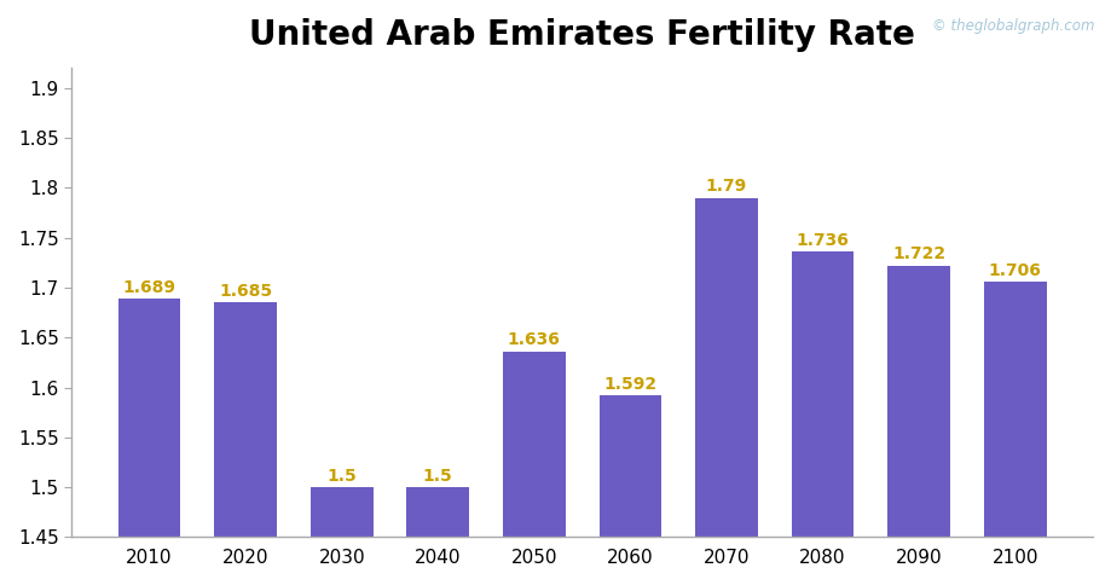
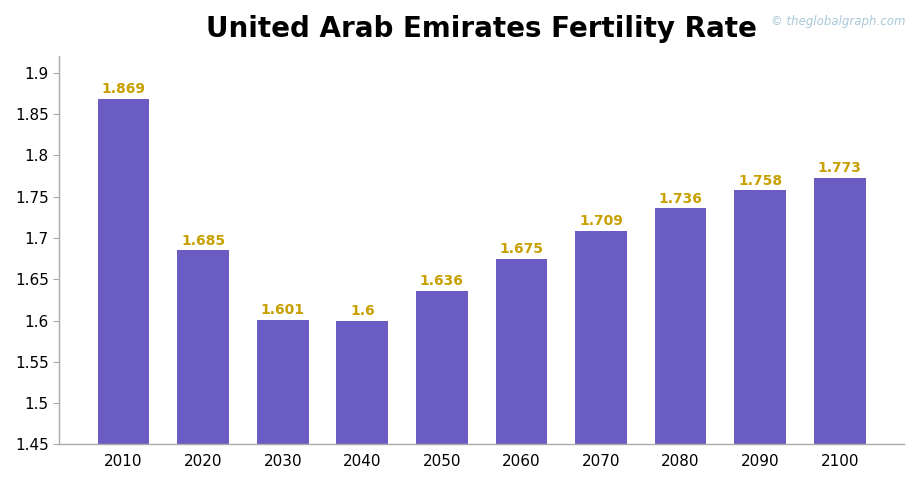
2010: 1.689 -> 1.869
2030: 1.5 -> 1.6
2040: 1.5 -> 1.6
2060: 1.592 -> 1.675
2070: 1.79 -> 1.709
2090: 1.722 -> 1.758
2100: 1.706 -> 1.773
